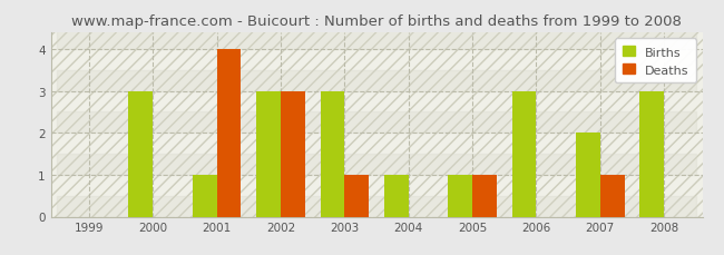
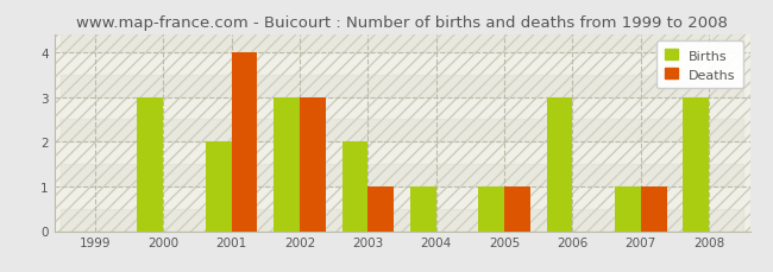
Births/2001: 1 -> 2
Births/2003: 3 -> 2
Births/2007: 2 -> 1
